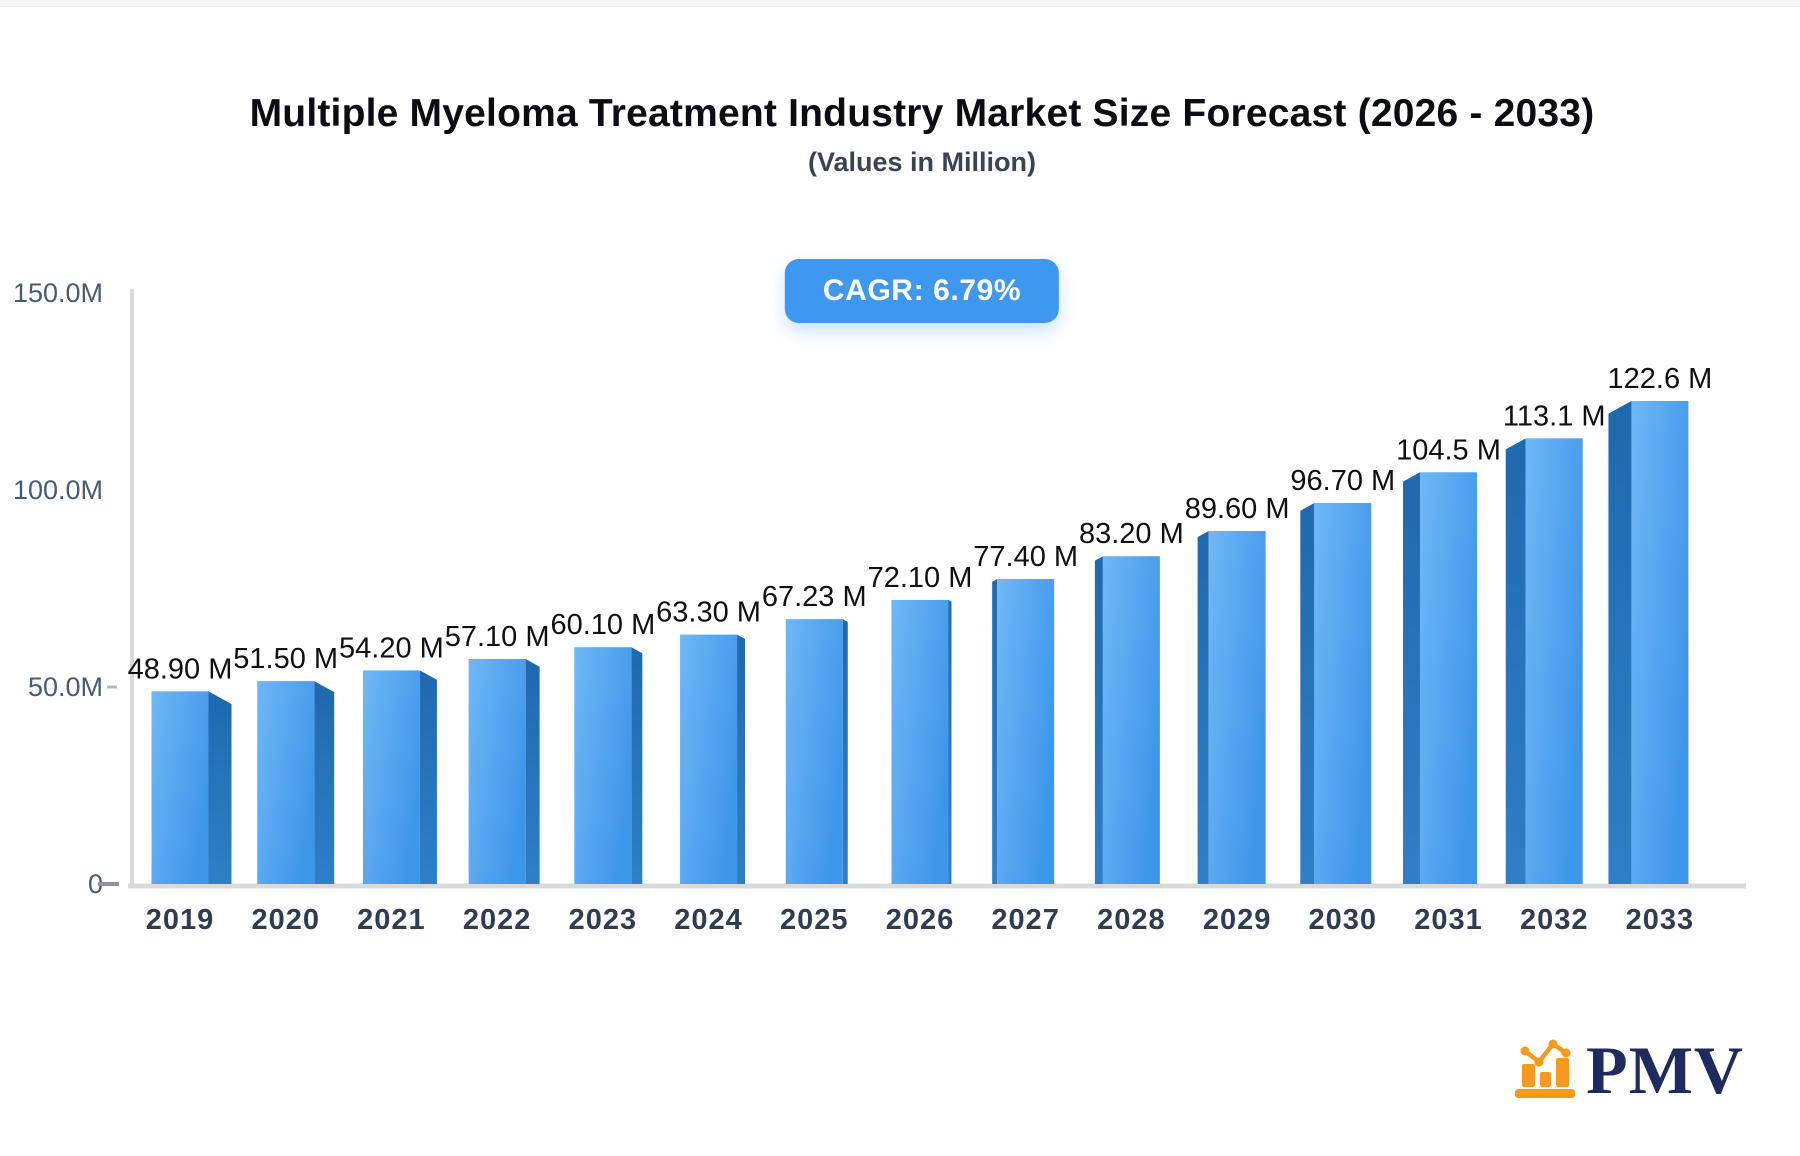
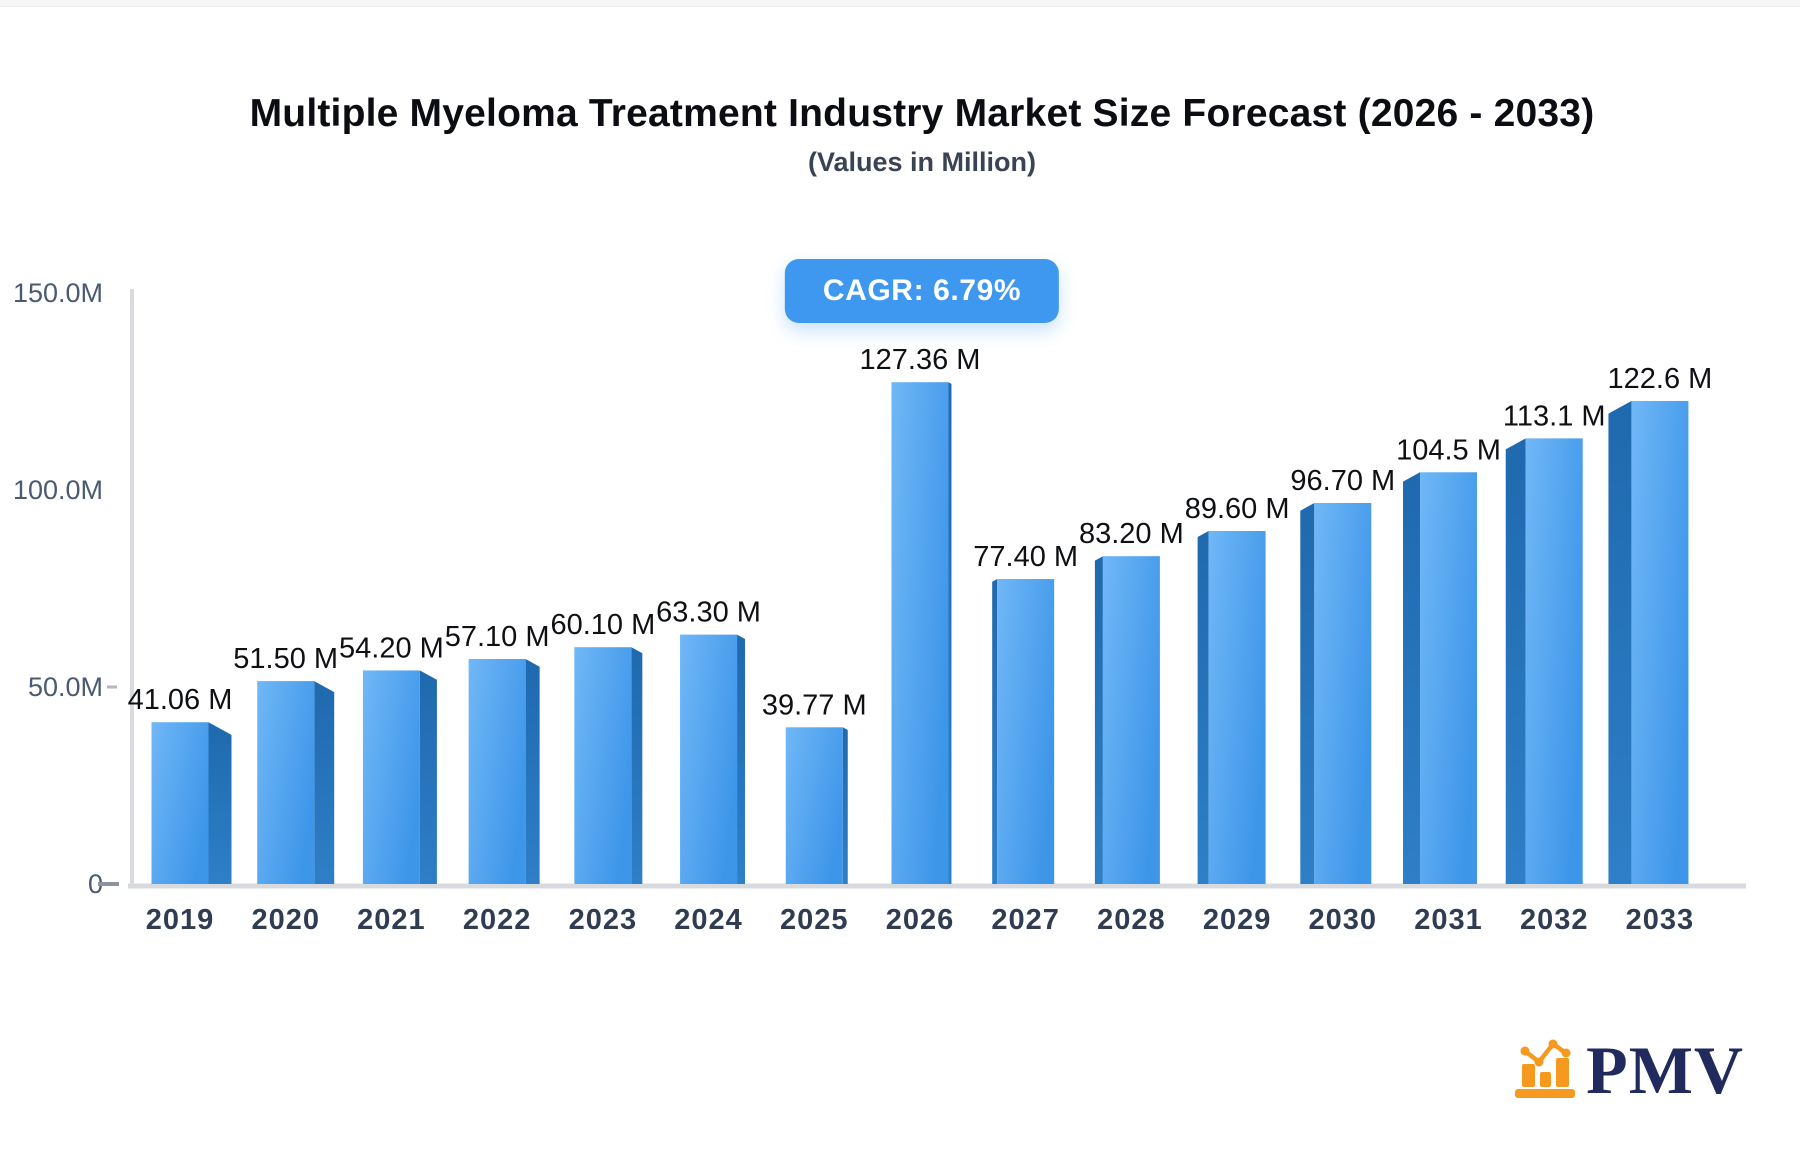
2019: 48.90 -> 41.06
2025: 67.23 -> 39.77
2026: 72.10 -> 127.36
